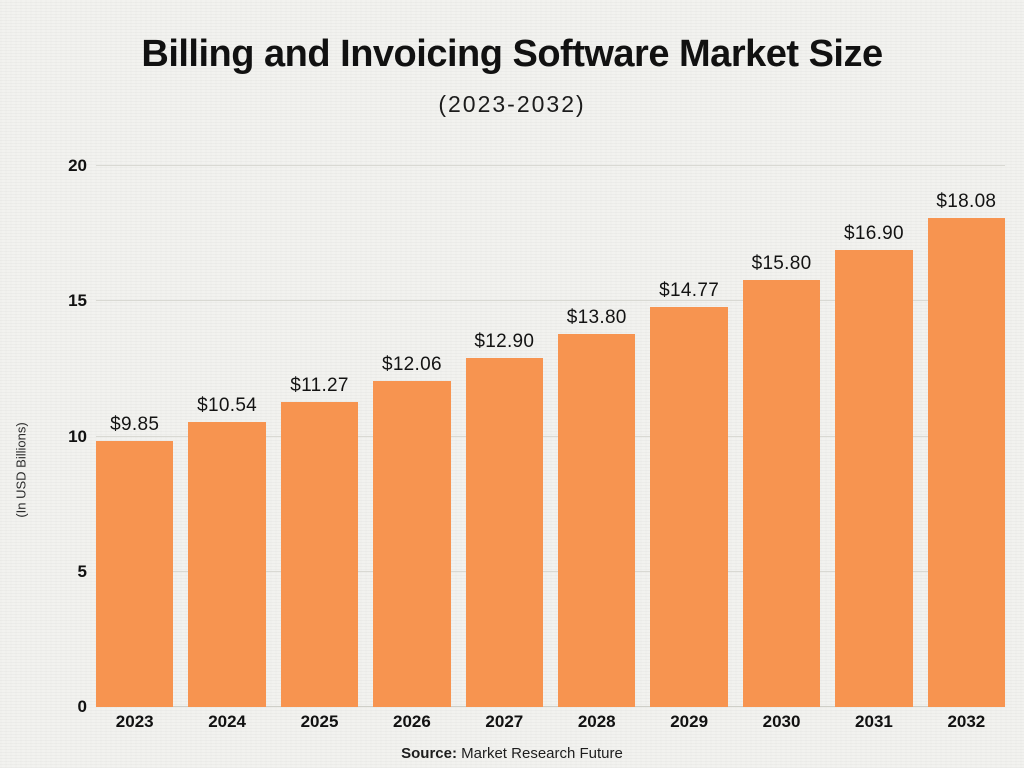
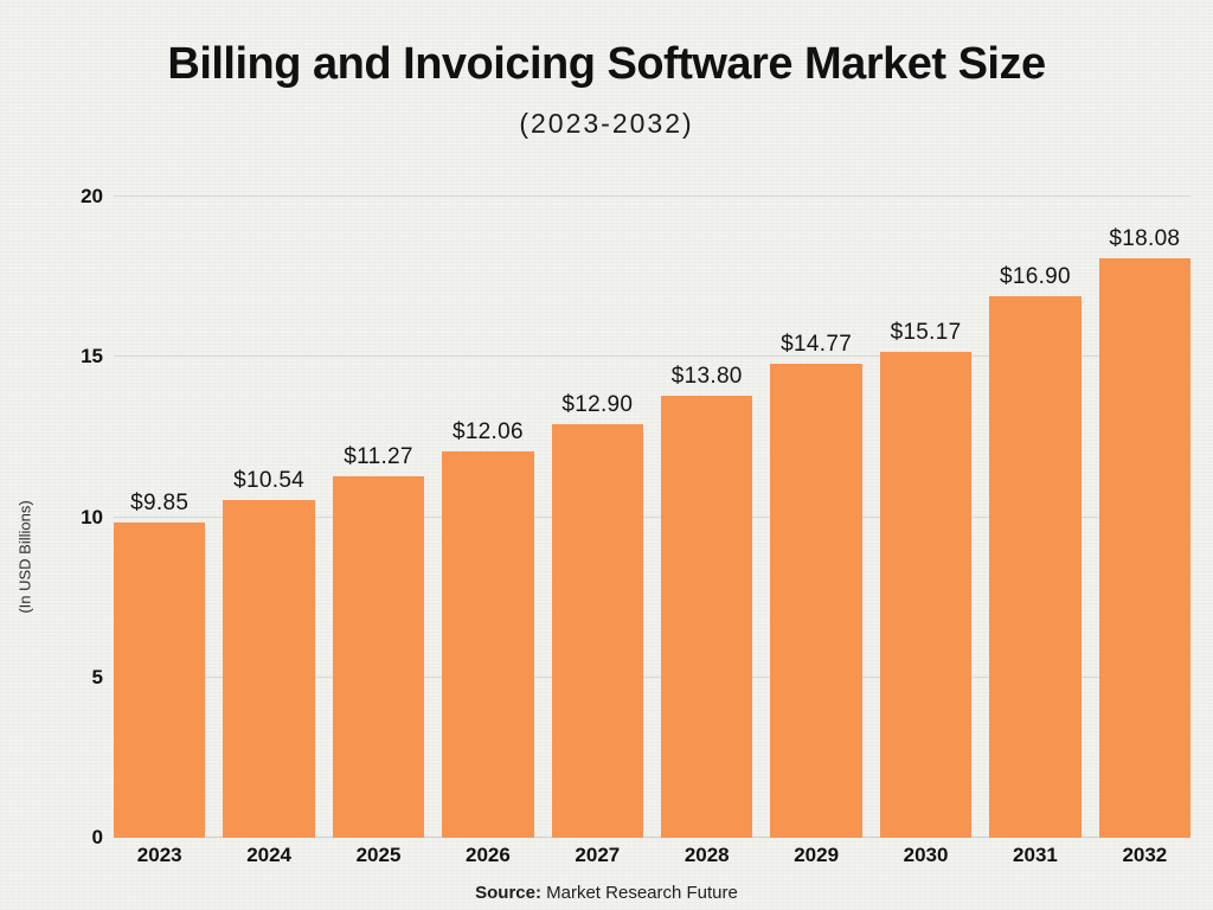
2030: $15.80 -> $15.17
